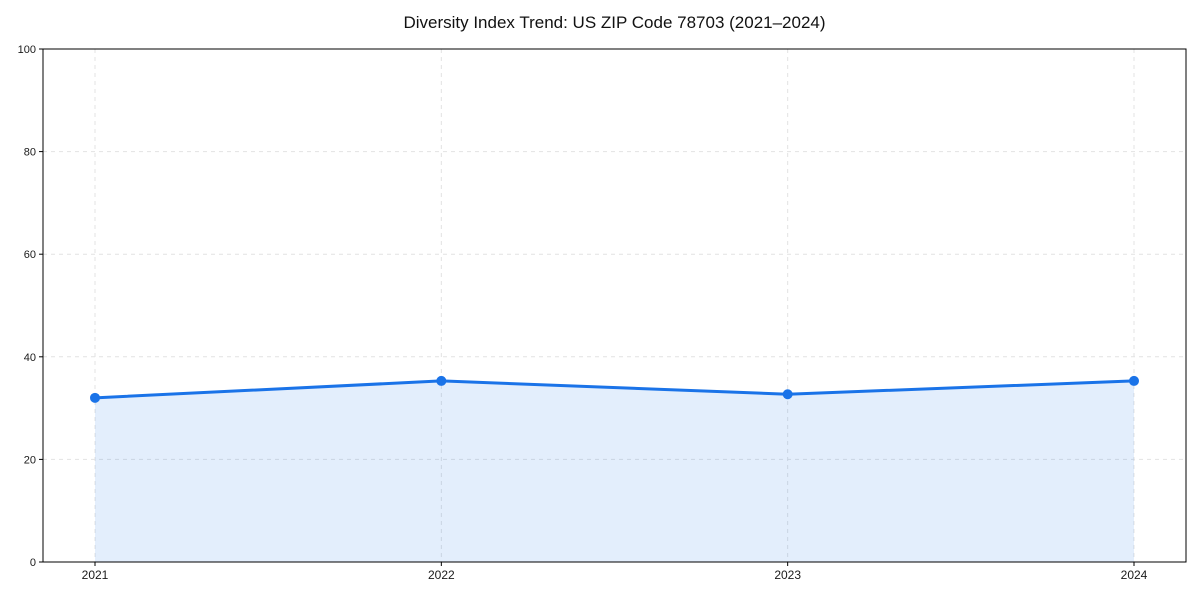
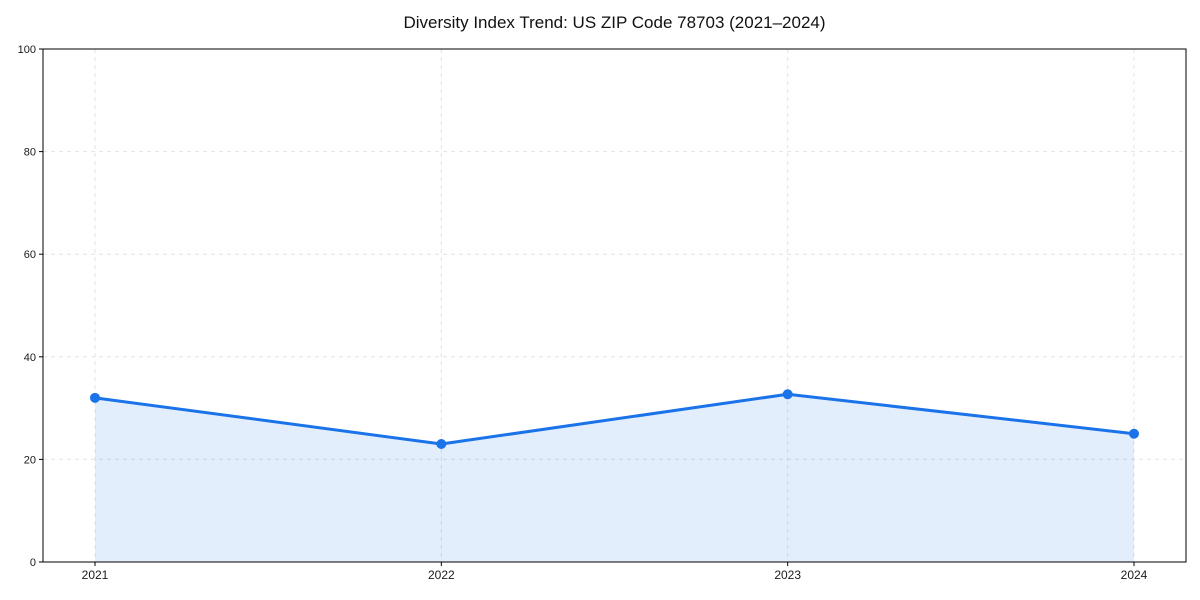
2022: 35 -> 23
2024: 35 -> 25
